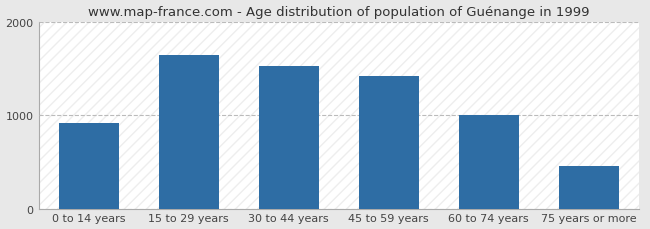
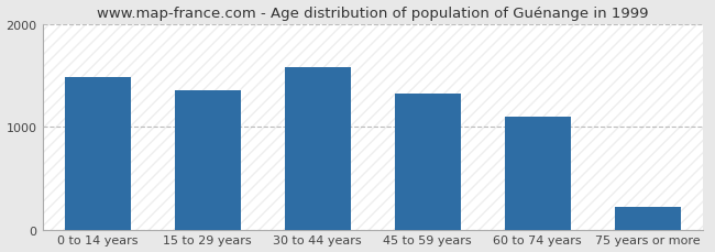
0 to 14 years: 920 -> 1480
15 to 29 years: 1640 -> 1350
30 to 44 years: 1520 -> 1580
45 to 59 years: 1420 -> 1320
60 to 74 years: 1000 -> 1100
75 years or more: 460 -> 220
